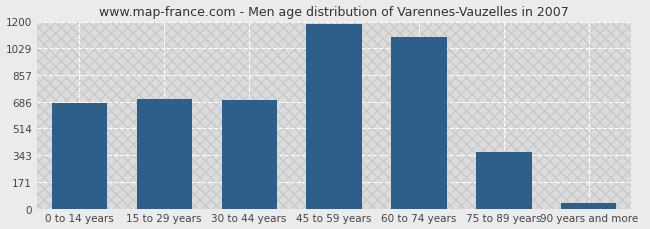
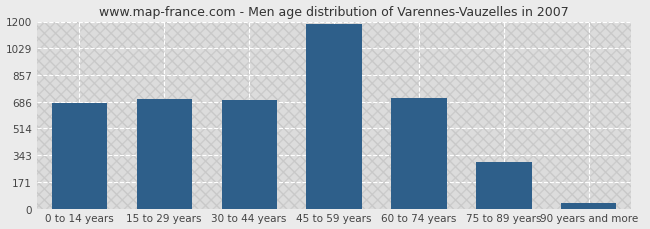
60 to 74 years: 1100 -> 710
75 to 89 years: 360 -> 300
